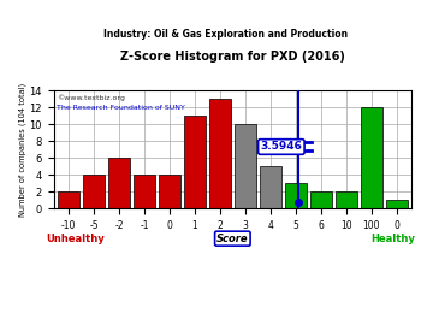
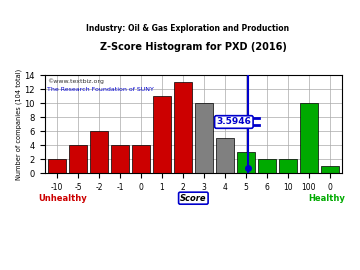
100: 12 -> 10
